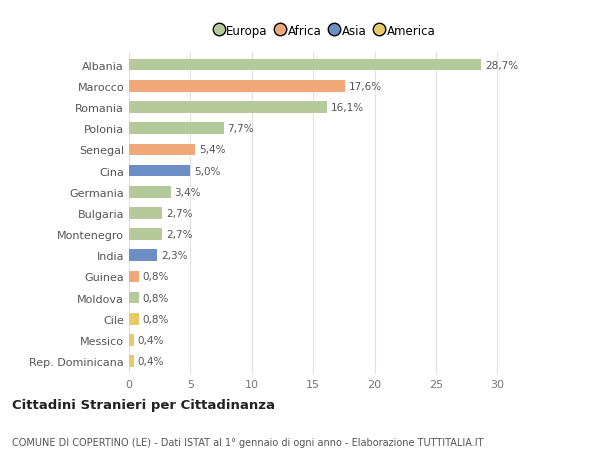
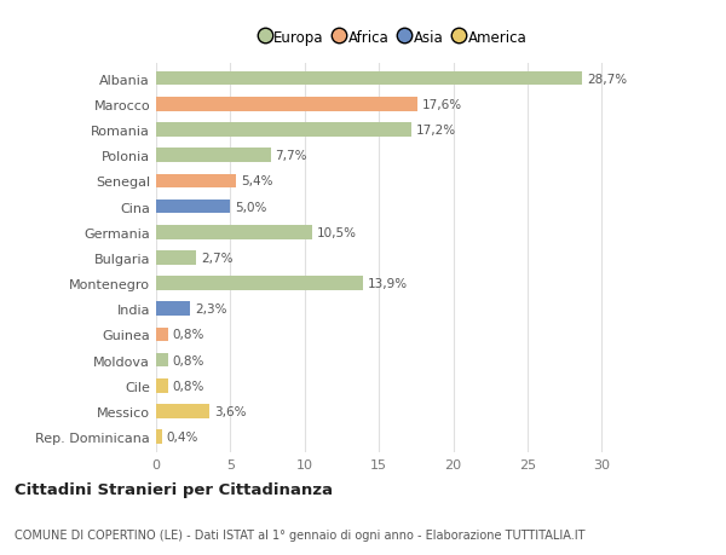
Romania: 16,1% -> 17,2%
Germania: 3,4% -> 10,5%
Montenegro: 2,7% -> 13,9%
Messico: 0,4% -> 3,6%
